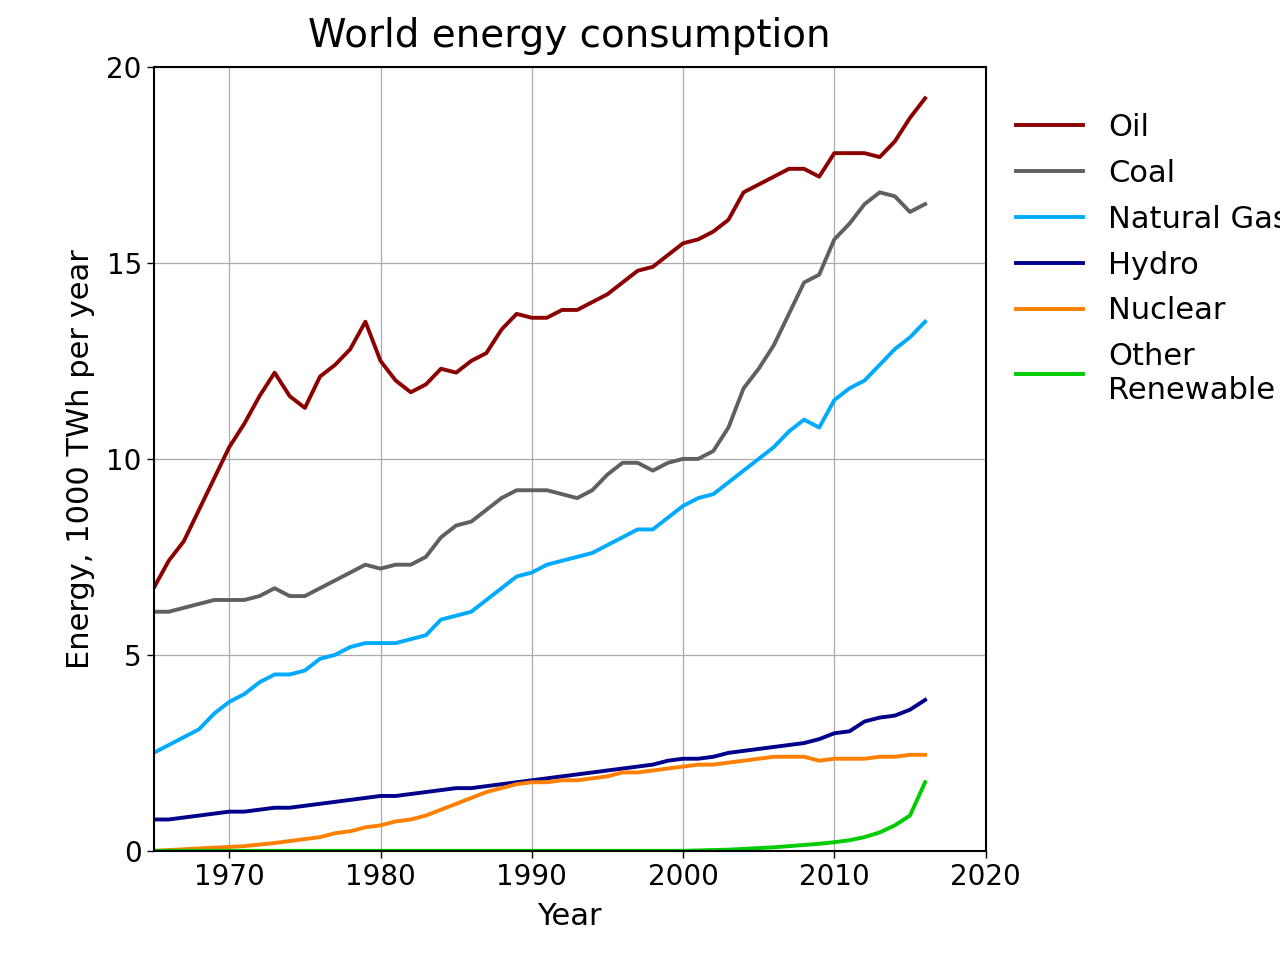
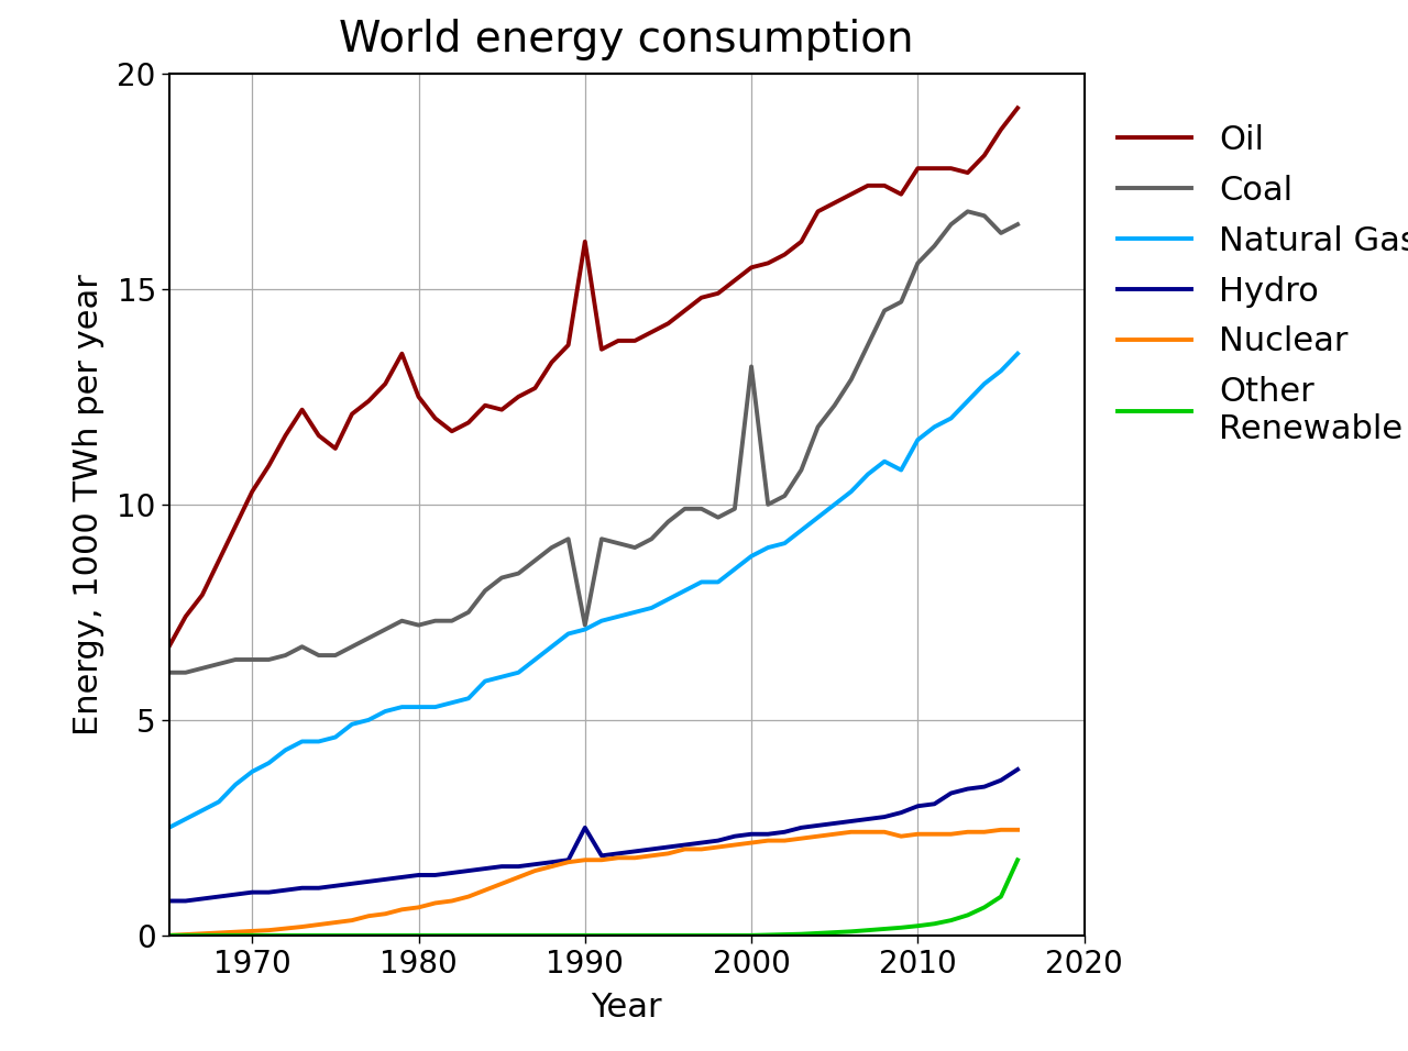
Oil/1990: 13.6 -> 16.1
Coal/1990: 9.2 -> 7.2
Hydro/1990: 1.80 -> 2.50
Coal/2000: 10.0 -> 13.2
